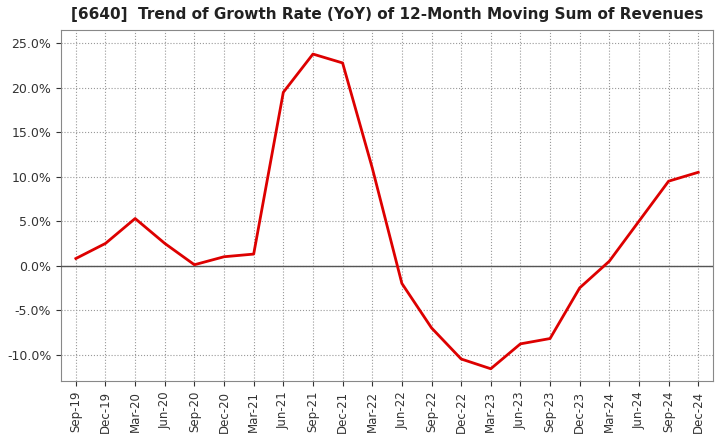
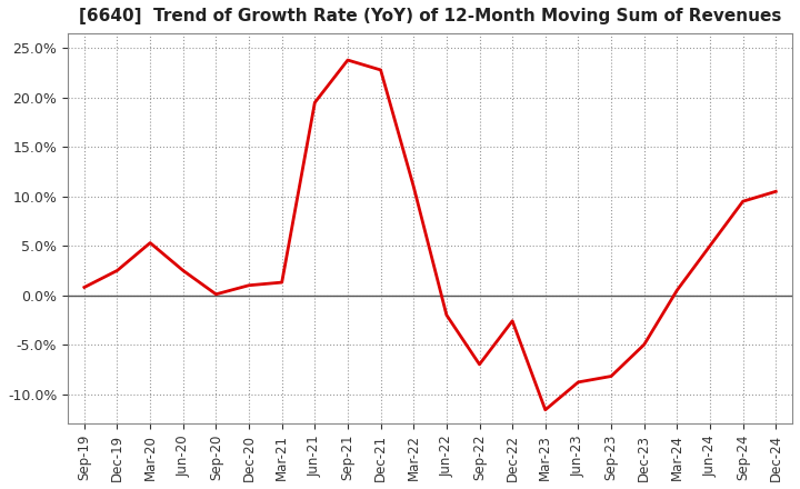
Dec-22: -10.5% -> -2.6%
Dec-23: -2.5% -> -5.0%
